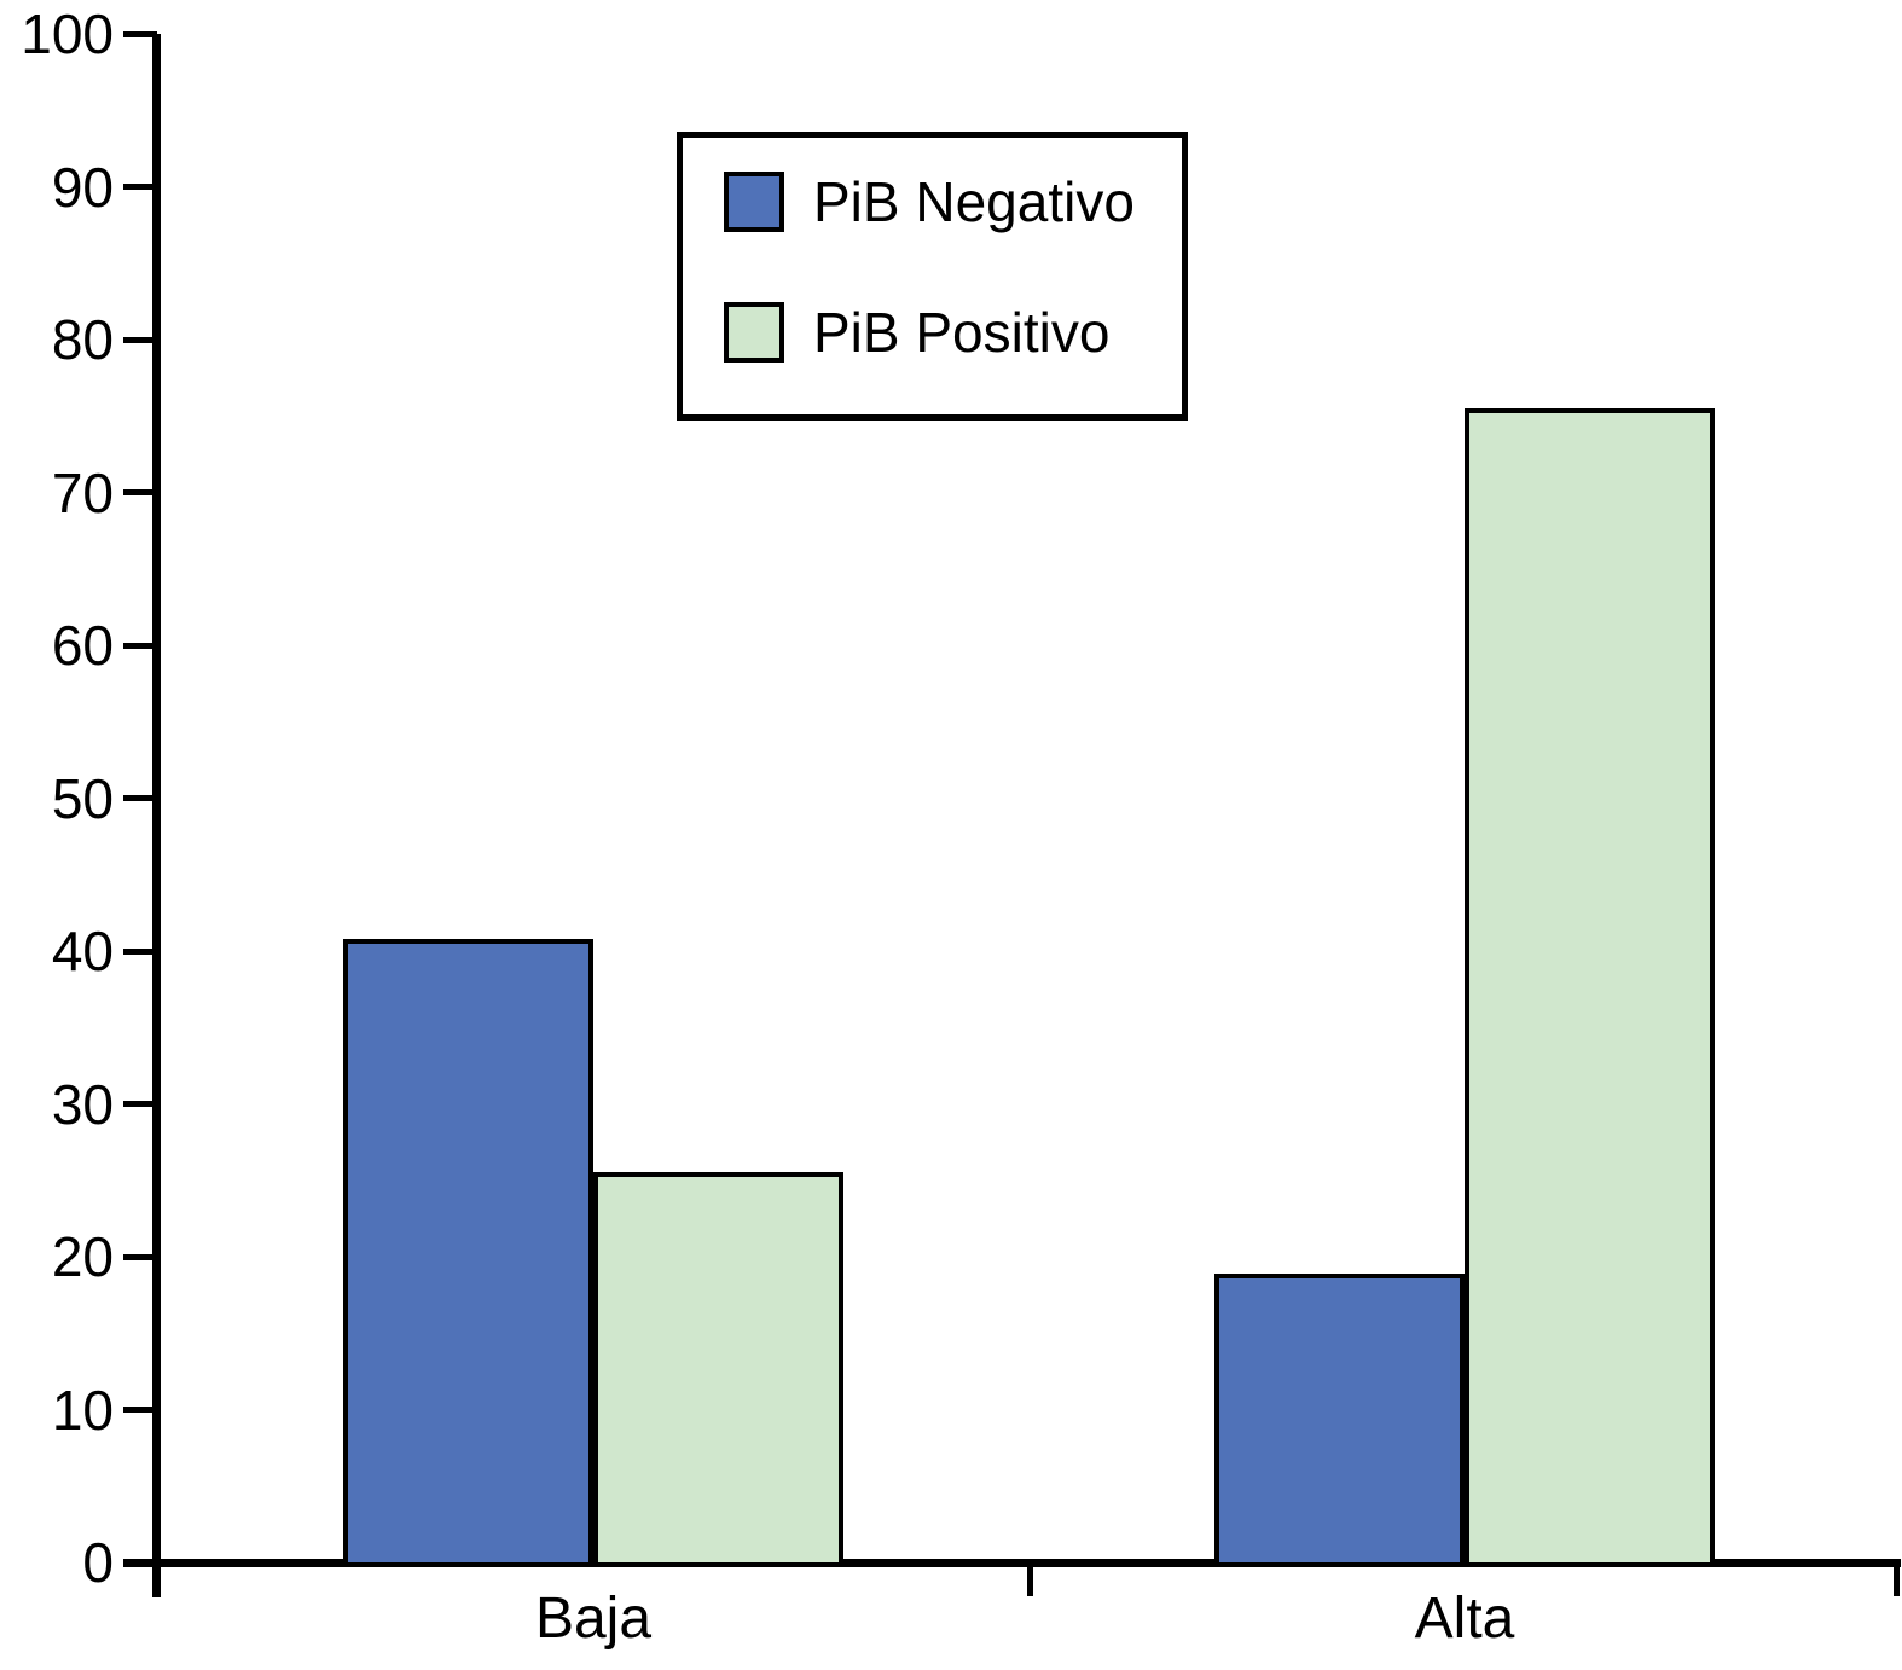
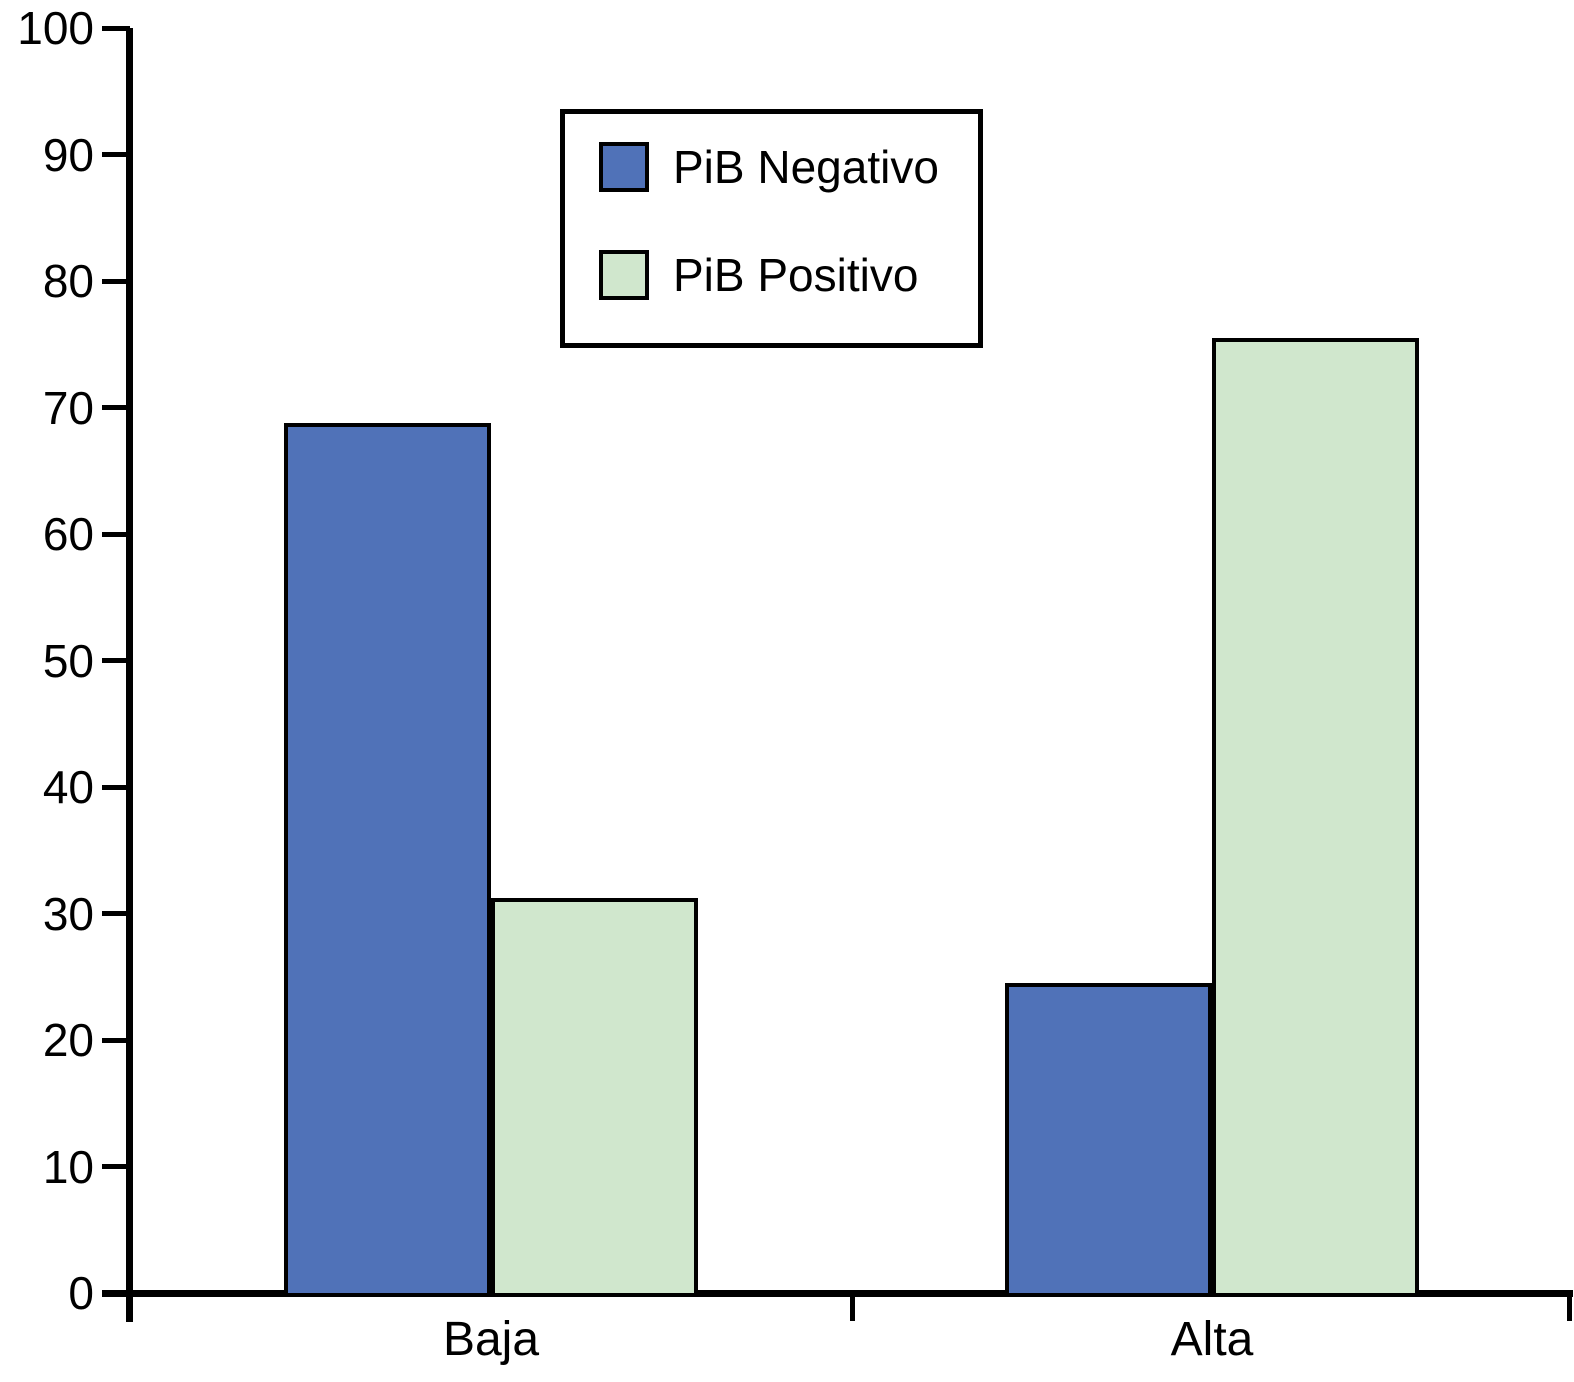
PiB Negativo/Baja: 40.8 -> 68.8
PiB Positivo/Baja: 25.5 -> 31.2
PiB Negativo/Alta: 18.9 -> 24.5
